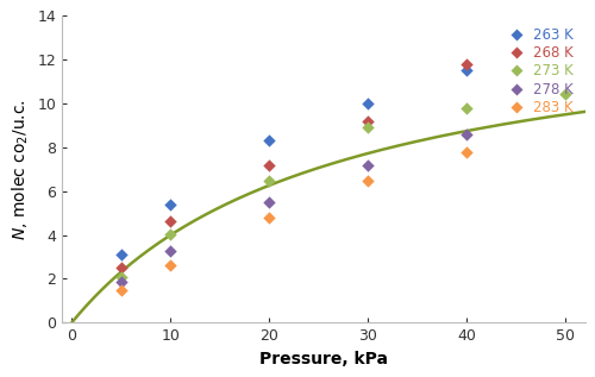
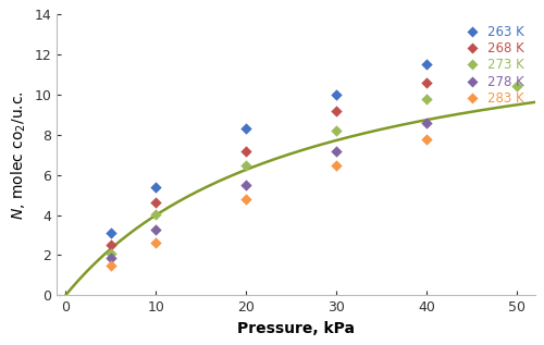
273 K/30: 8.9 -> 8.2
268 K/40: 11.8 -> 10.6
